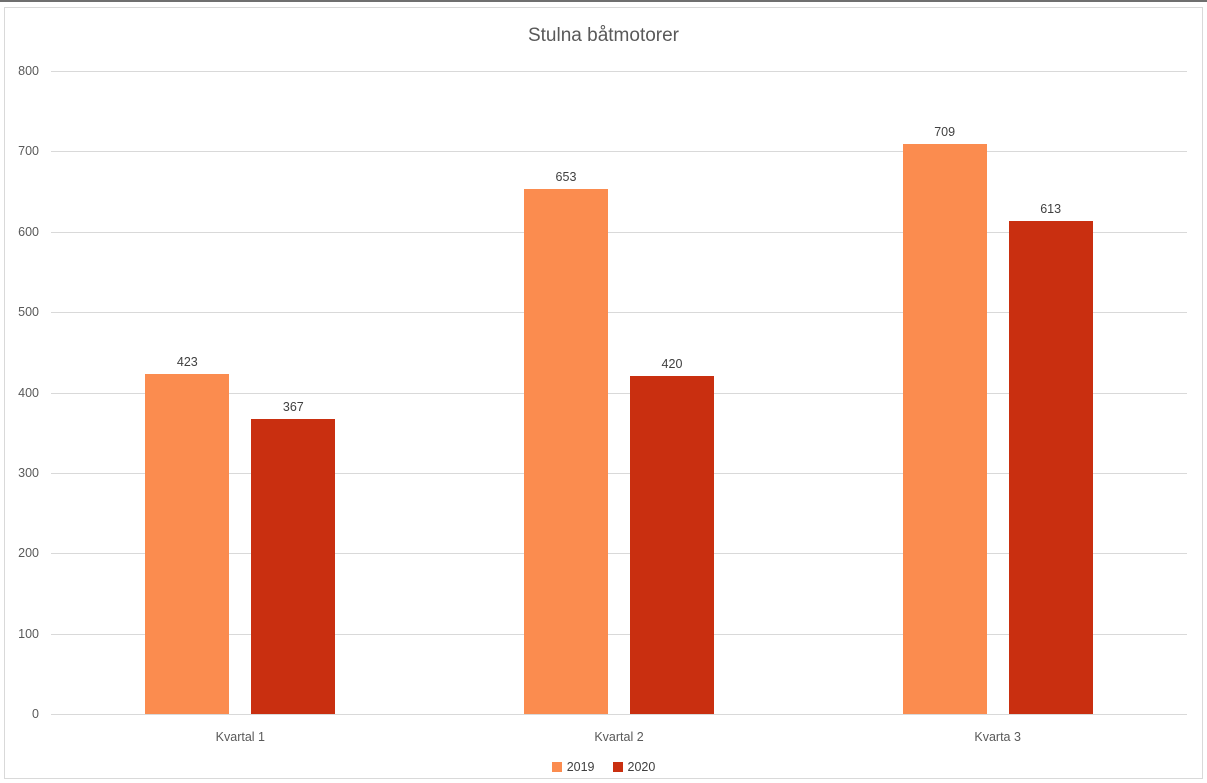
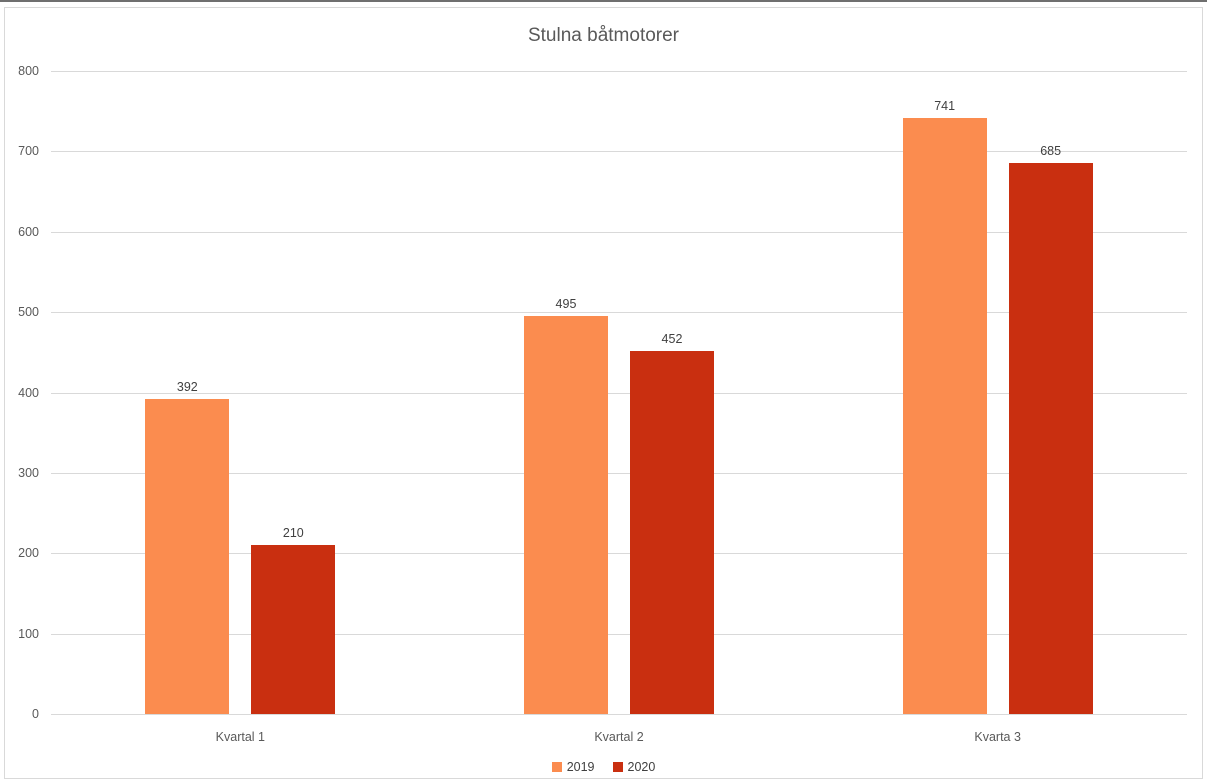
2019/Kvartal 1: 423 -> 392
2020/Kvartal 1: 367 -> 210
2019/Kvartal 2: 653 -> 495
2020/Kvartal 2: 420 -> 452
2019/Kvarta 3: 709 -> 741
2020/Kvarta 3: 613 -> 685
